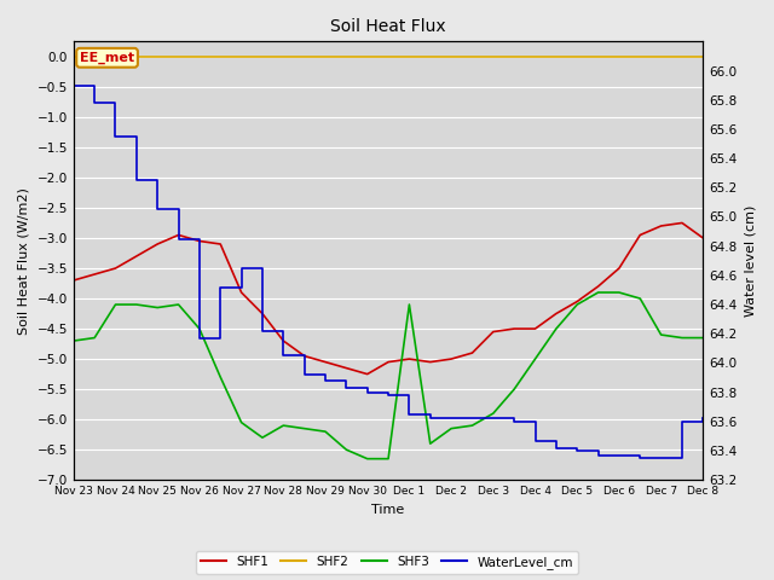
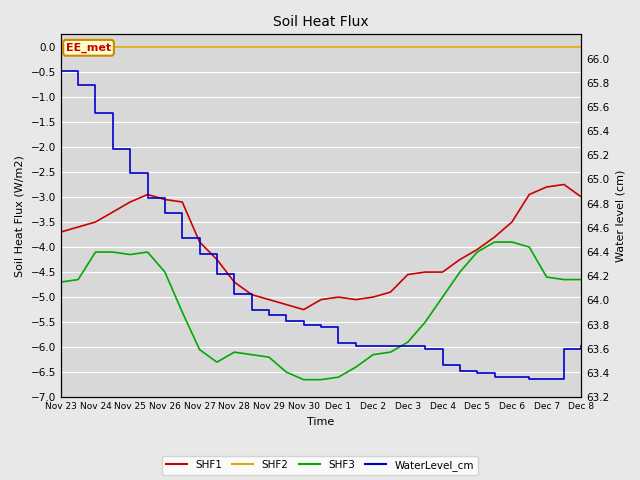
WaterLevel_cm/Nov 26: 64.17 -> 64.72
WaterLevel_cm/Nov 27: 64.65 -> 64.38
SHF3/Dec 1: -4.10 -> -6.60
